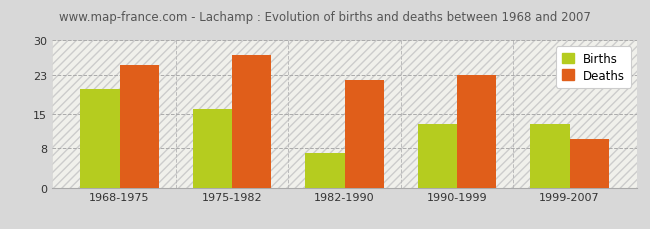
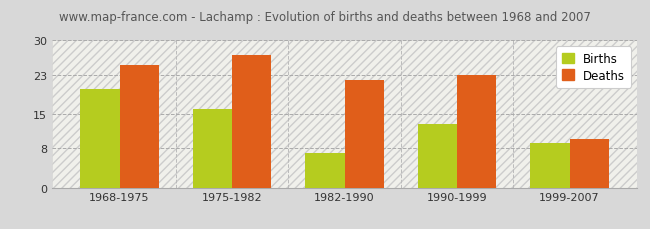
Births/1999-2007: 13 -> 9
